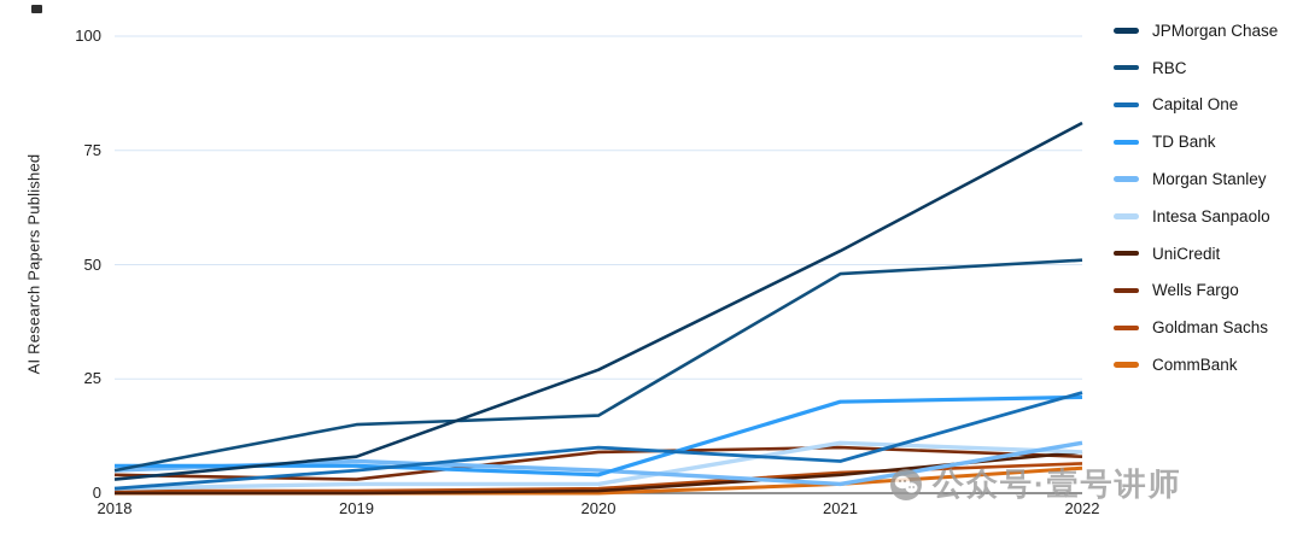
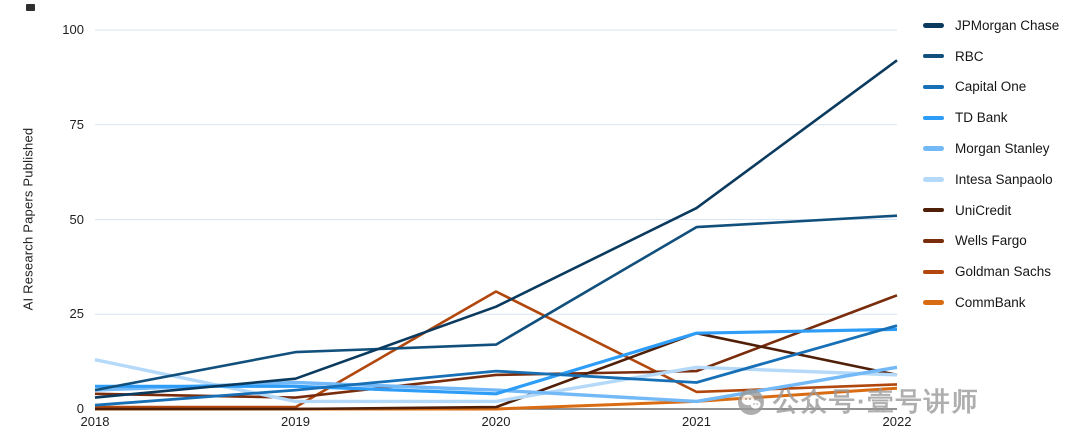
Intesa Sanpaolo/2018: 1 -> 13
Goldman Sachs/2020: 1 -> 31
UniCredit/2021: 4 -> 20
JPMorgan Chase/2022: 81 -> 92
Wells Fargo/2022: 8 -> 30
